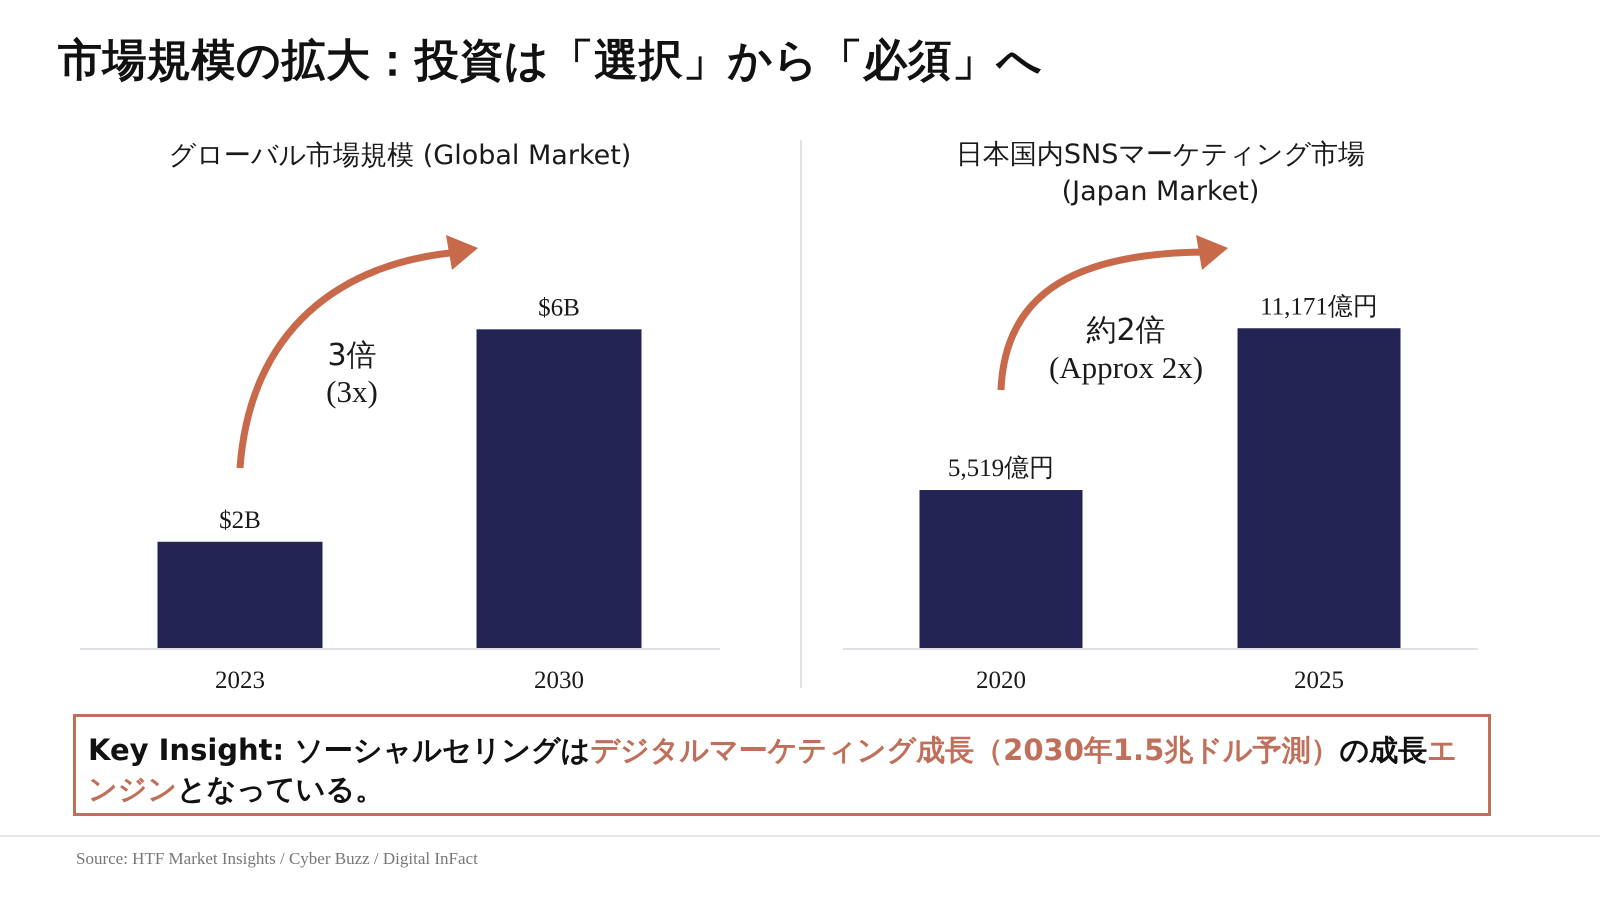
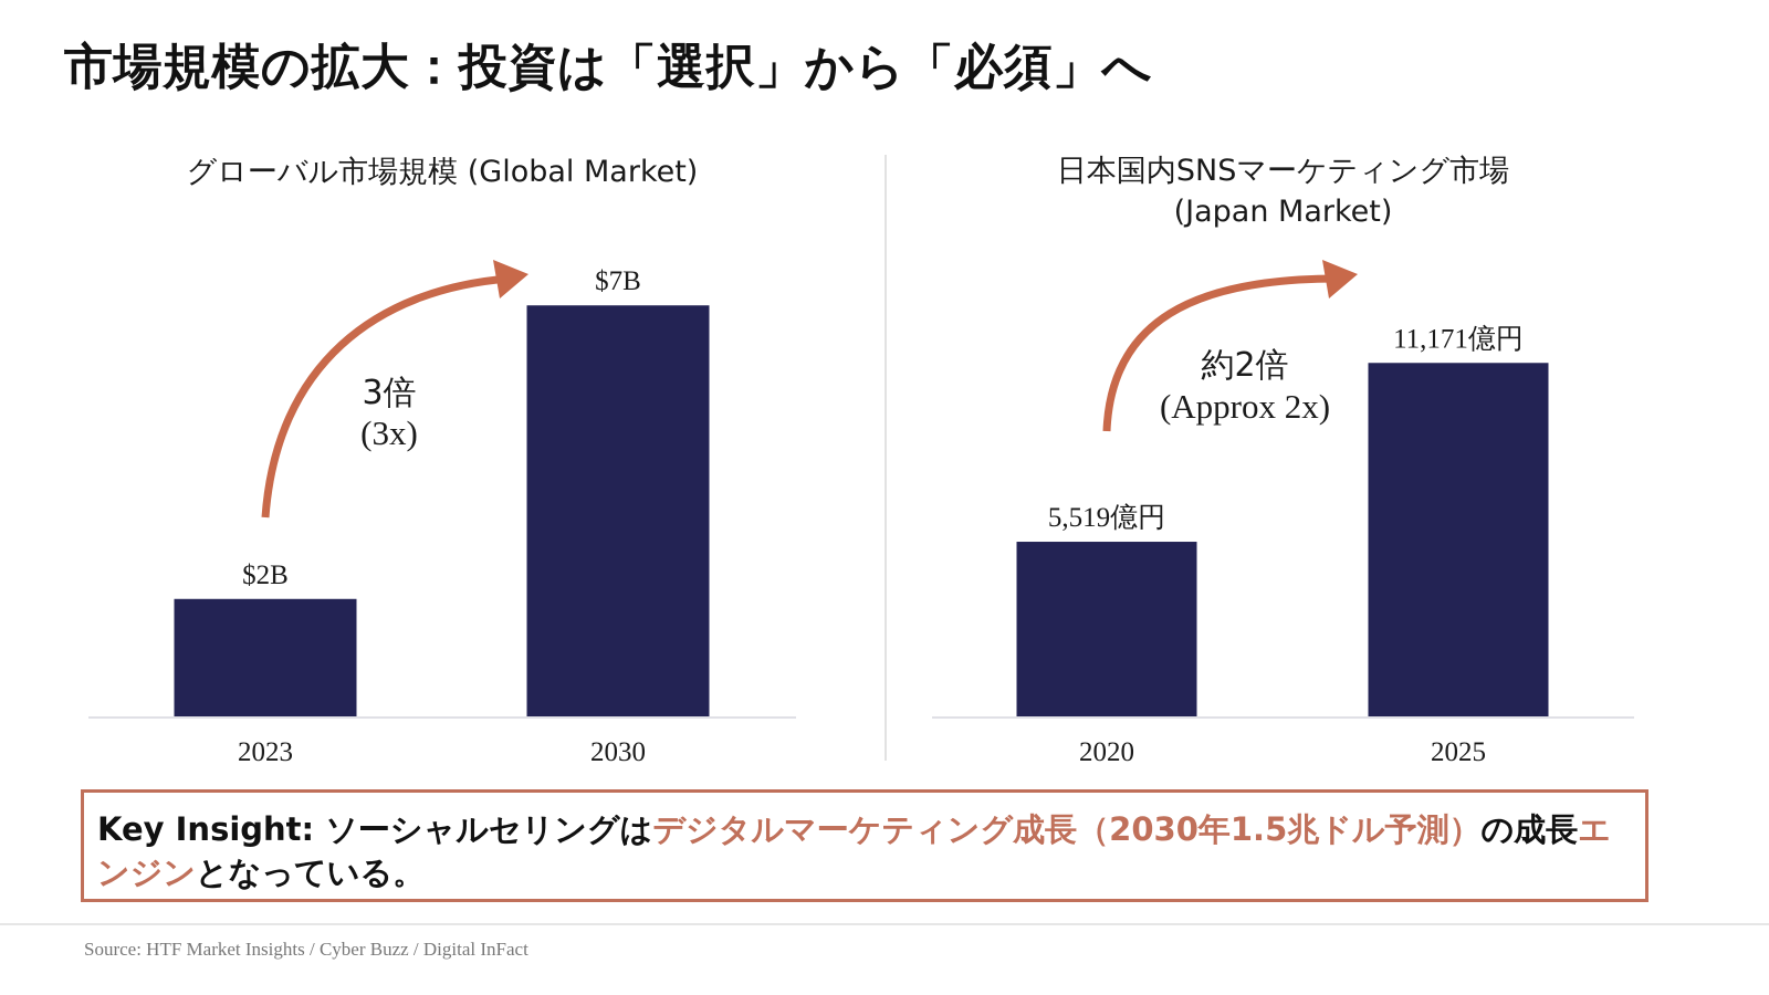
グローバル市場規模 (Global Market)/2030: $6B -> $7B
